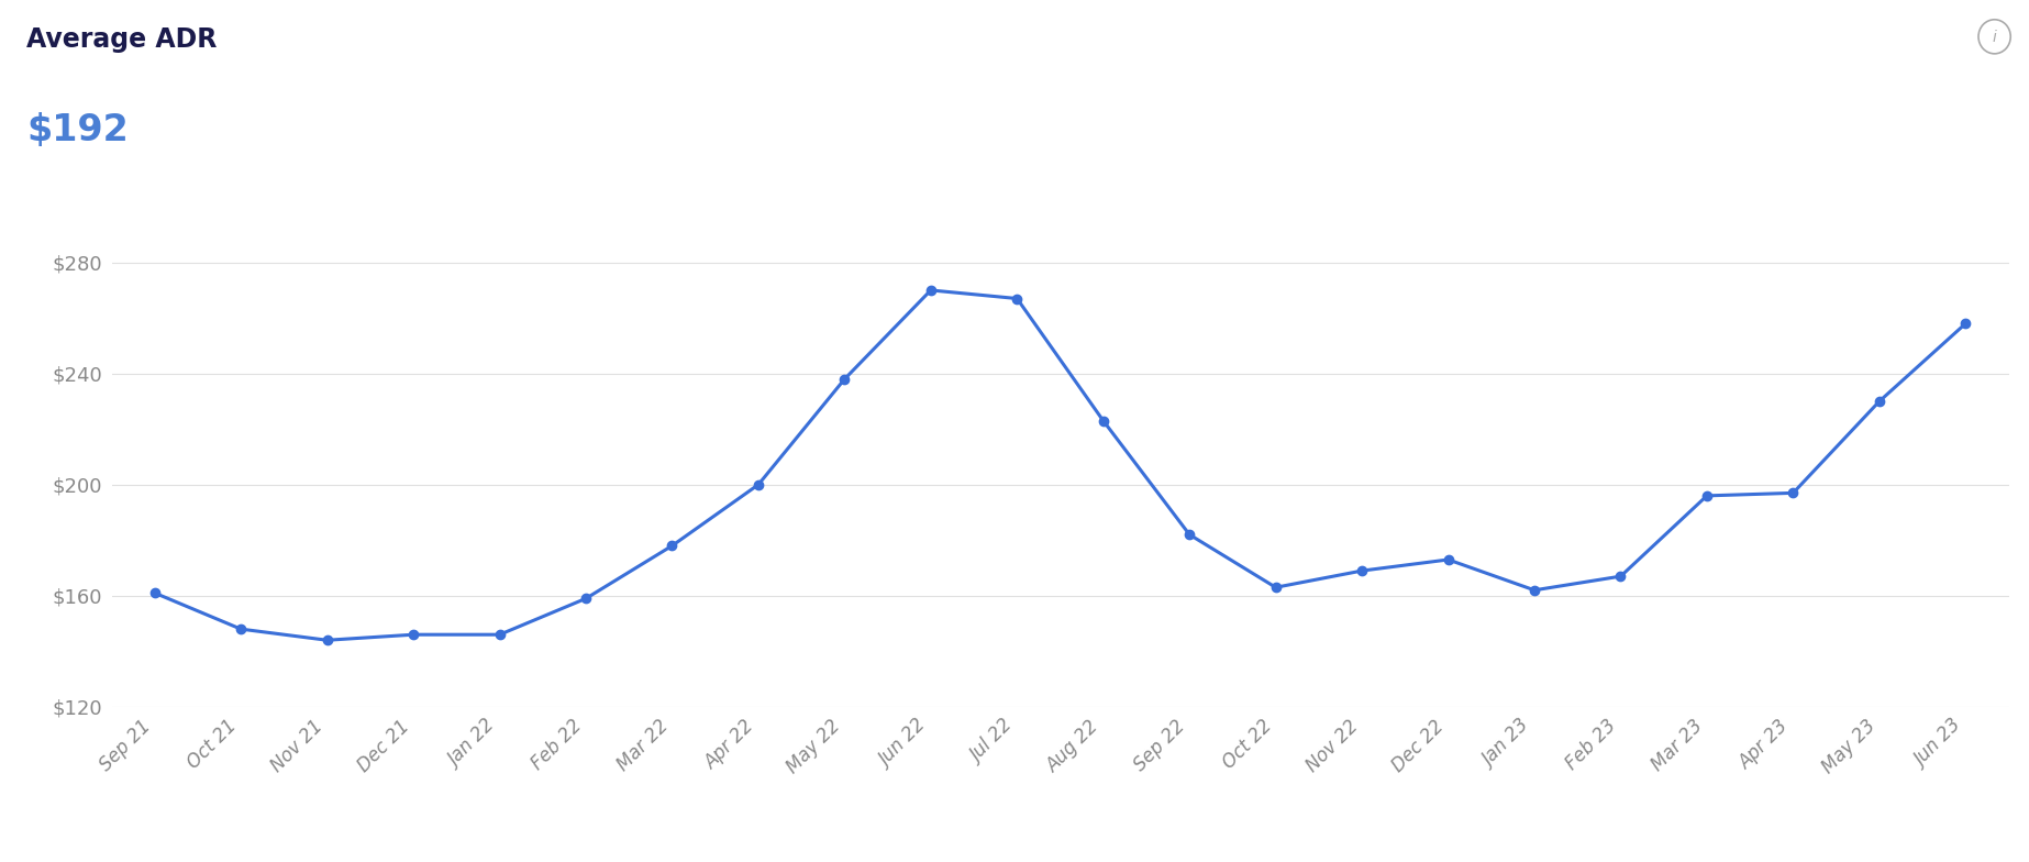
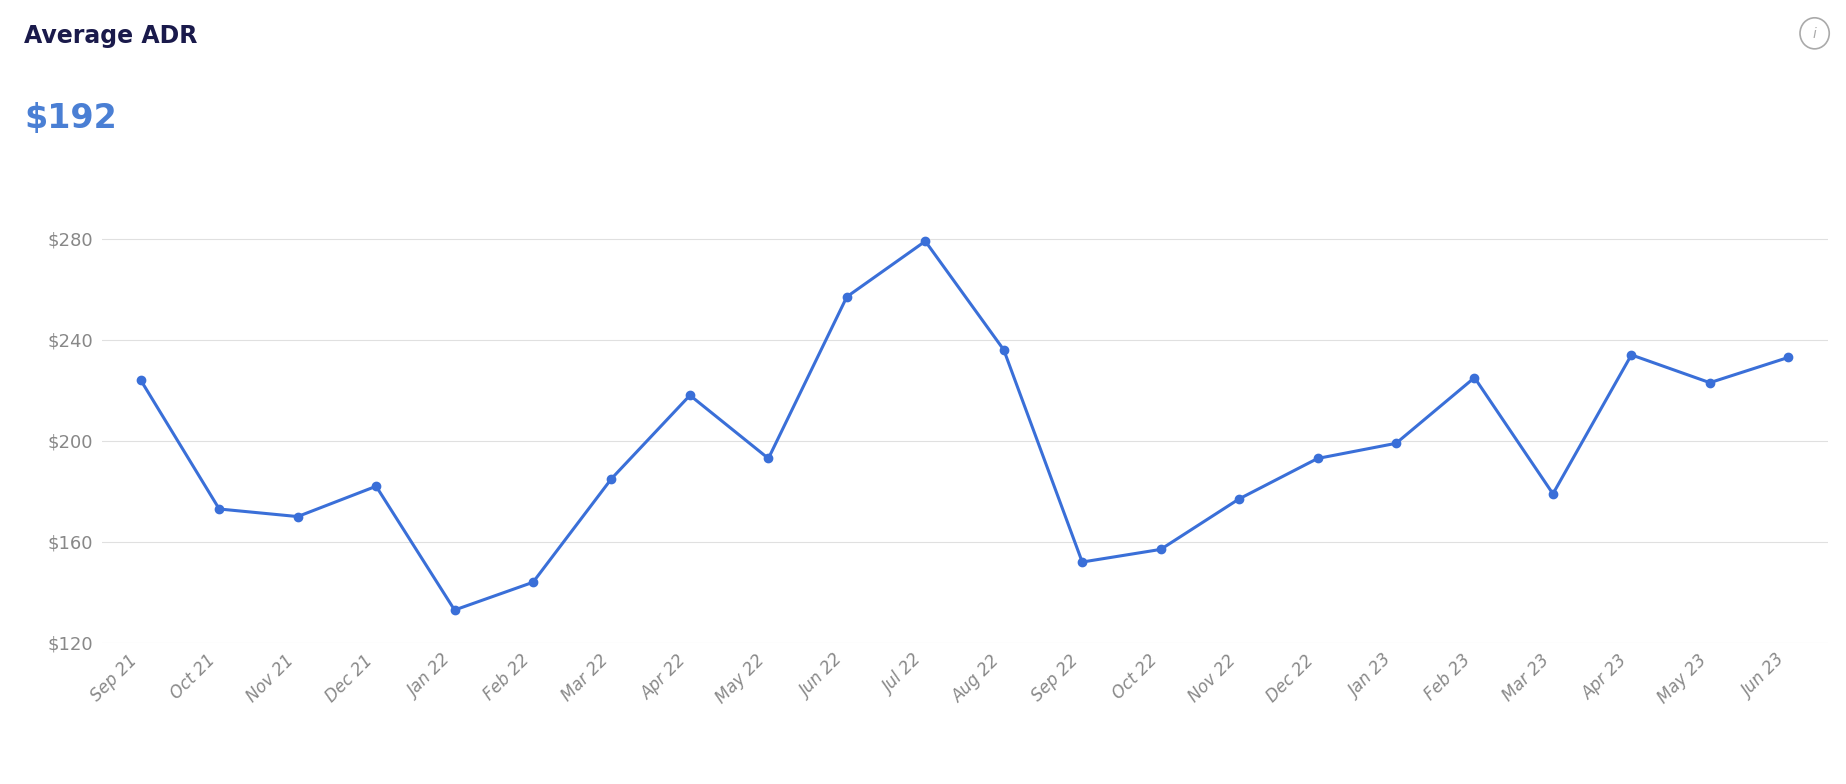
Sep 21: $161 -> $224
Oct 21: $148 -> $173
Nov 21: $144 -> $170
Dec 21: $146 -> $182
Jan 22: $146 -> $133
Feb 22: $159 -> $144
Mar 22: $178 -> $185
Apr 22: $200 -> $218
May 22: $238 -> $193
Jun 22: $270 -> $257
Jul 22: $267 -> $279
Aug 22: $223 -> $236
Sep 22: $182 -> $152
Oct 22: $163 -> $157
Nov 22: $169 -> $177
Dec 22: $173 -> $193
Jan 23: $162 -> $199
Feb 23: $167 -> $225
Mar 23: $196 -> $179
Apr 23: $197 -> $234
May 23: $230 -> $223
Jun 23: $258 -> $233
